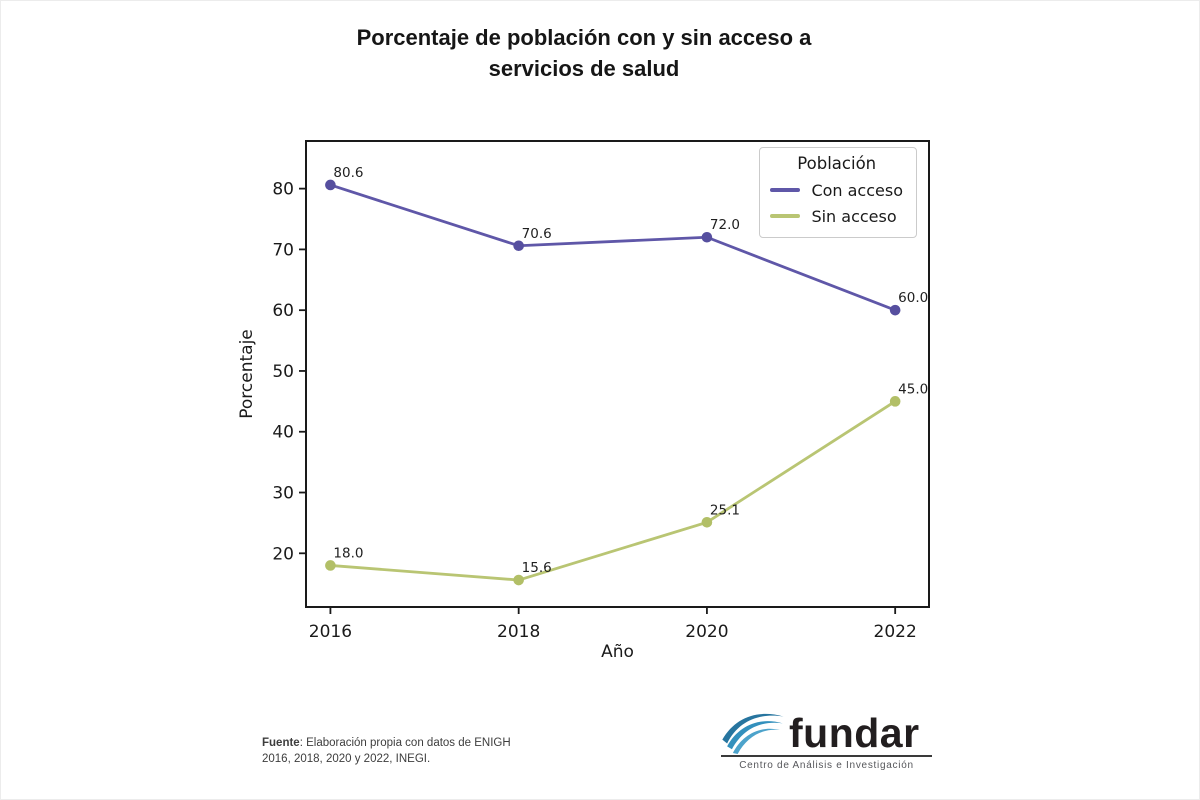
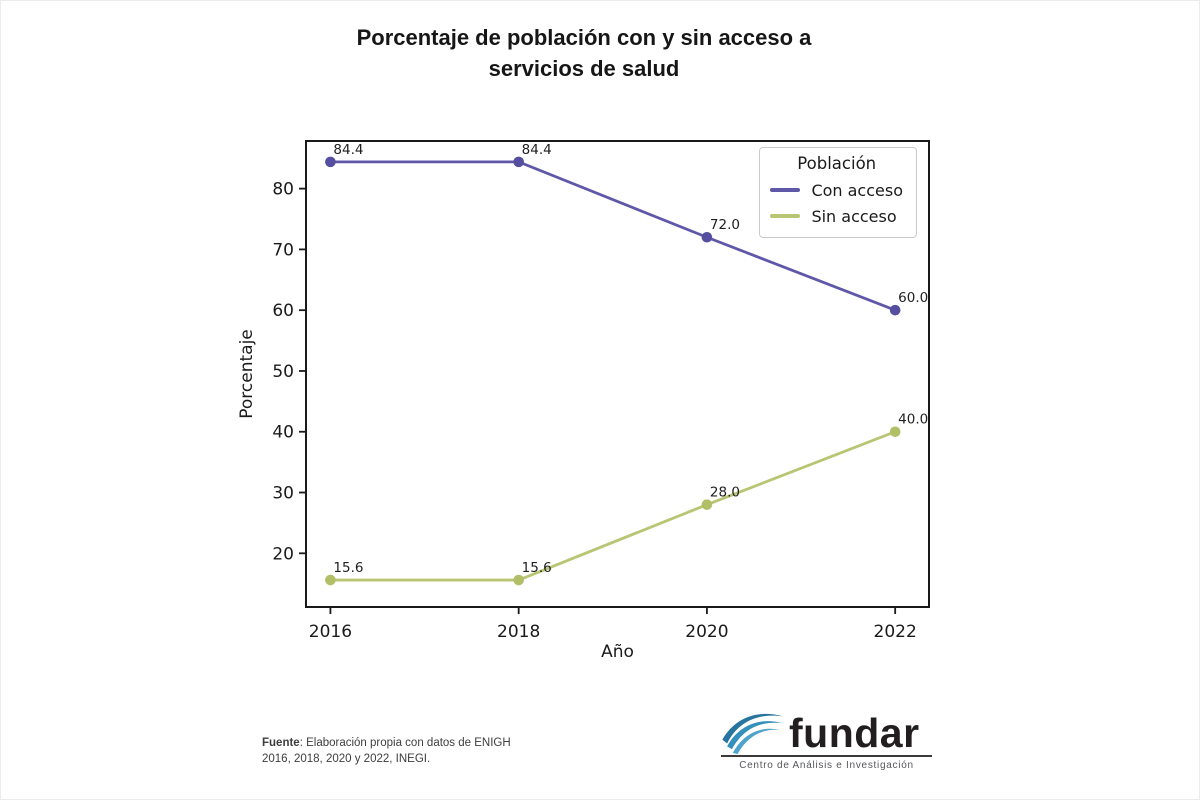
Con acceso/2016: 80.6 -> 84.4
Sin acceso/2016: 18.0 -> 15.6
Con acceso/2018: 70.6 -> 84.4
Sin acceso/2020: 25.1 -> 28.0
Sin acceso/2022: 45.0 -> 40.0
